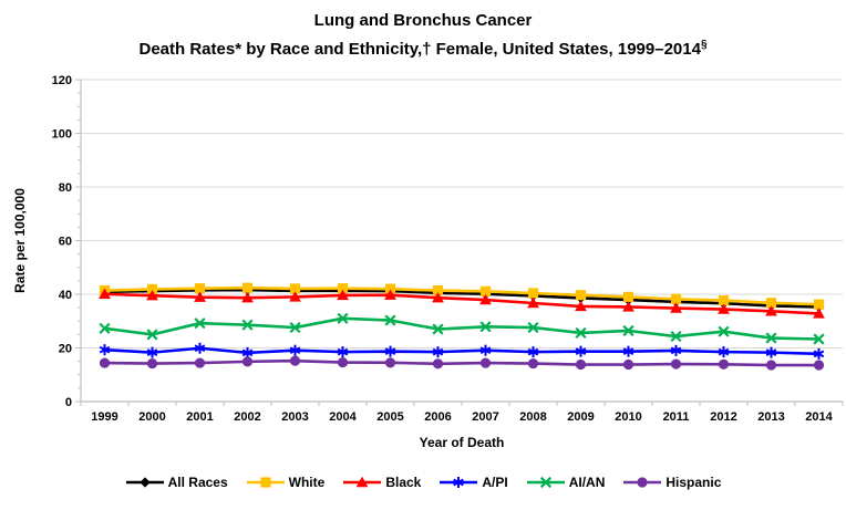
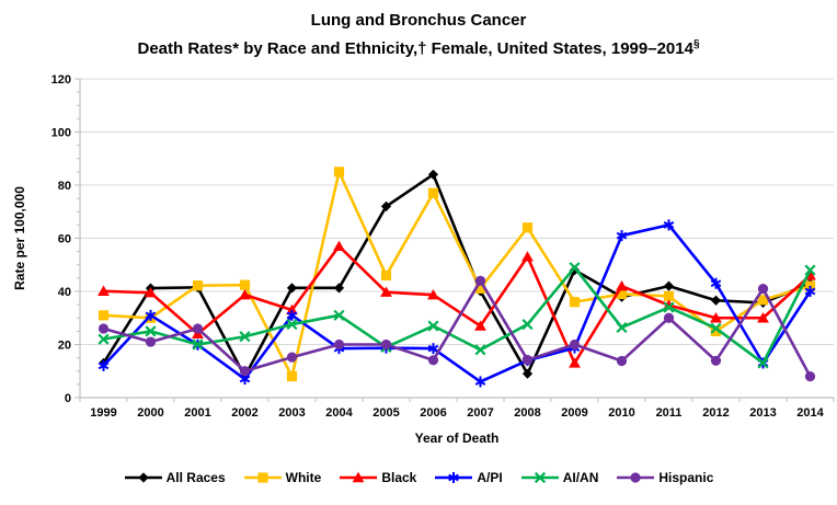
All Races/1999: 41 -> 13
White/1999: 41 -> 31
A/PI/1999: 19 -> 12
AI/AN/1999: 27 -> 22
Hispanic/1999: 14 -> 26
White/2000: 42 -> 30
A/PI/2000: 18 -> 31
Hispanic/2000: 14 -> 21
Black/2001: 39 -> 24
AI/AN/2001: 29 -> 20
Hispanic/2001: 14 -> 26
All Races/2002: 42 -> 8
A/PI/2002: 18 -> 7
AI/AN/2002: 29 -> 23
Hispanic/2002: 15 -> 10
White/2003: 42 -> 8
Black/2003: 39 -> 33
A/PI/2003: 19 -> 31
White/2004: 42 -> 85
Black/2004: 40 -> 57
Hispanic/2004: 15 -> 20
All Races/2005: 41 -> 72
White/2005: 42 -> 46
AI/AN/2005: 30 -> 19
Hispanic/2005: 14 -> 20
All Races/2006: 40 -> 84
White/2006: 41 -> 77
Black/2007: 38 -> 27
A/PI/2007: 19 -> 6
AI/AN/2007: 28 -> 18
Hispanic/2007: 14 -> 44
All Races/2008: 39 -> 9
White/2008: 40 -> 64
Black/2008: 37 -> 53
A/PI/2008: 18 -> 14
All Races/2009: 39 -> 48
White/2009: 40 -> 36
Black/2009: 36 -> 13
AI/AN/2009: 26 -> 49
Hispanic/2009: 14 -> 20
Black/2010: 35 -> 42
A/PI/2010: 19 -> 61
All Races/2011: 37 -> 42
A/PI/2011: 19 -> 65
AI/AN/2011: 24 -> 34
Hispanic/2011: 14 -> 30
White/2012: 38 -> 25
Black/2012: 34 -> 30
A/PI/2012: 18 -> 43
Black/2013: 34 -> 30
A/PI/2013: 18 -> 13
AI/AN/2013: 24 -> 13
Hispanic/2013: 14 -> 41
All Races/2014: 35 -> 43
White/2014: 36 -> 42
Black/2014: 33 -> 46
A/PI/2014: 18 -> 40
AI/AN/2014: 23 -> 48
Hispanic/2014: 14 -> 8
